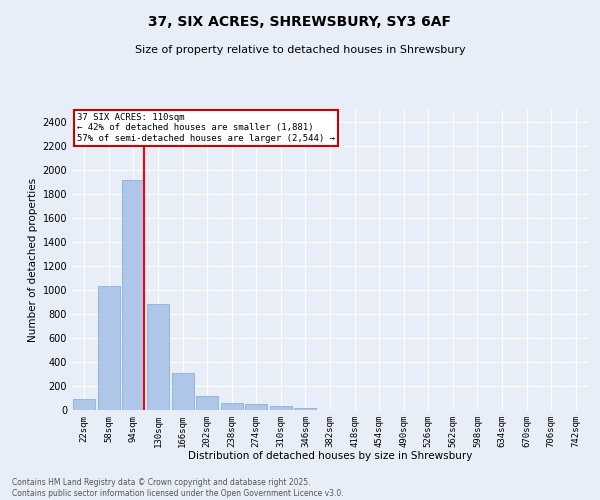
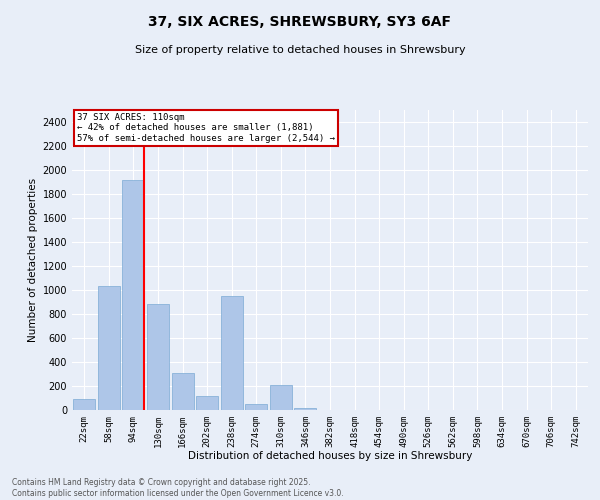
238sqm: 60 -> 950
310sqm: 30 -> 210
